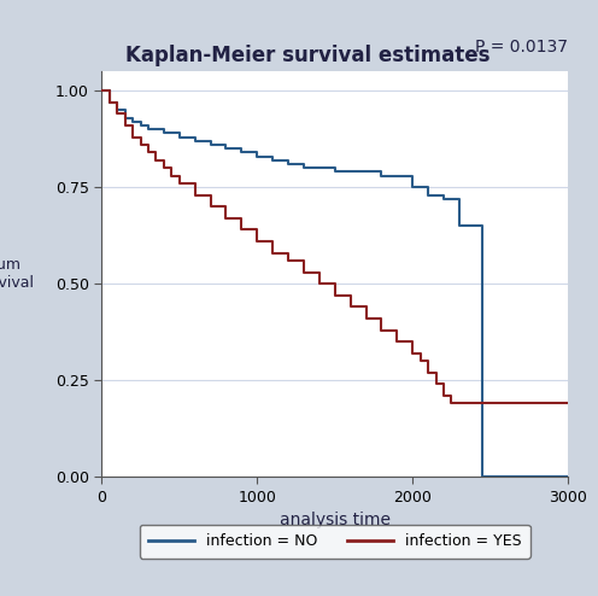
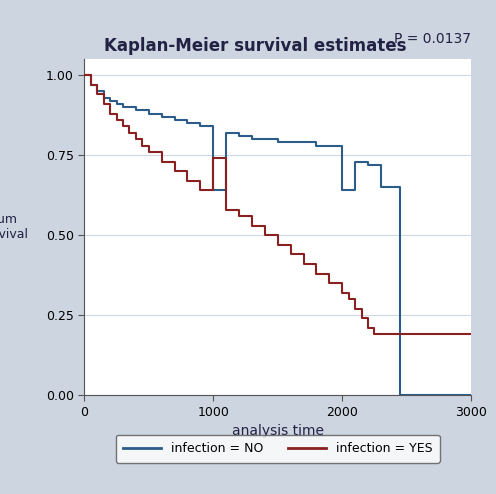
infection = NO/1000: 0.83 -> 0.64
infection = YES/1000: 0.61 -> 0.74
infection = NO/2000: 0.75 -> 0.64
